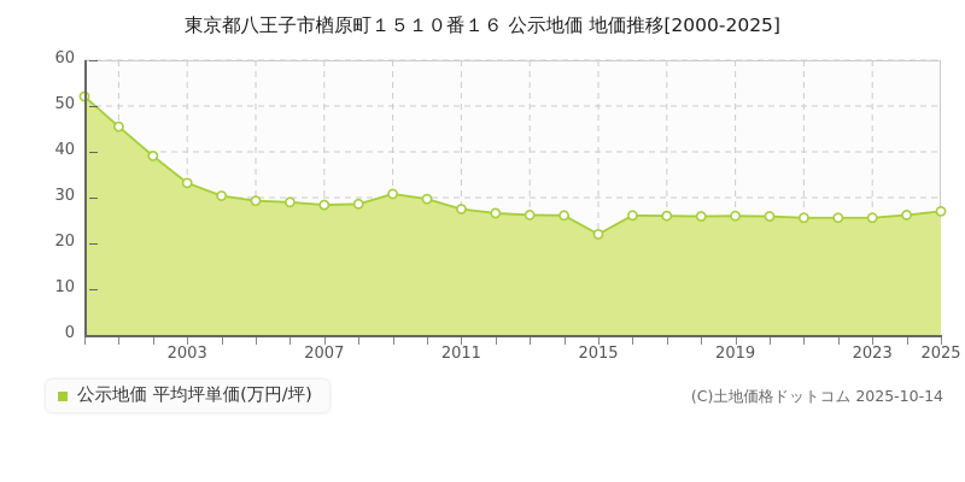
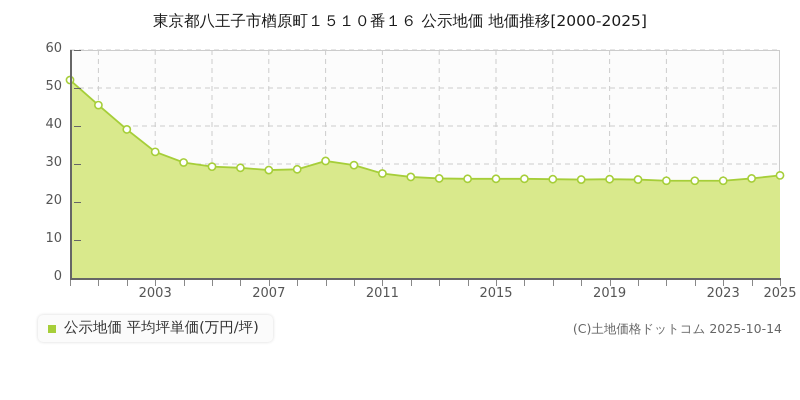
2015: 22 -> 26
